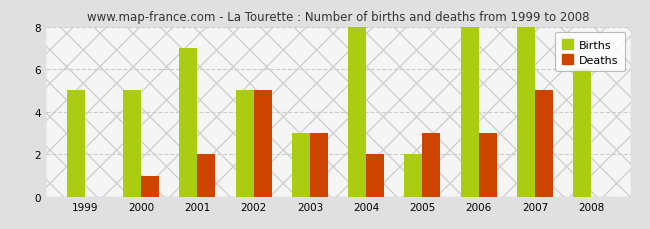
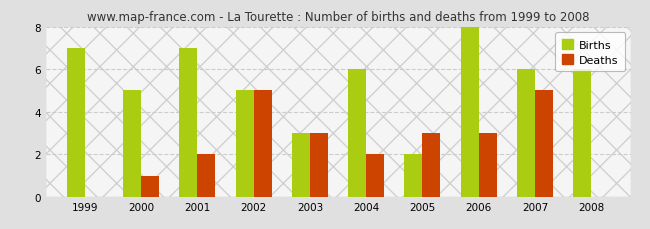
Births/1999: 5 -> 7
Births/2004: 8 -> 6
Births/2007: 8 -> 6
